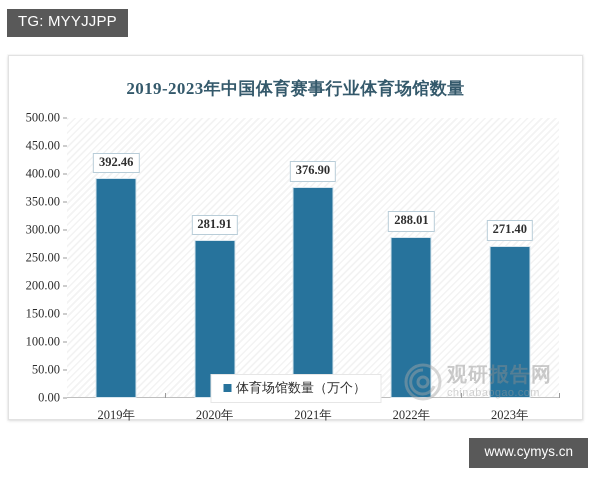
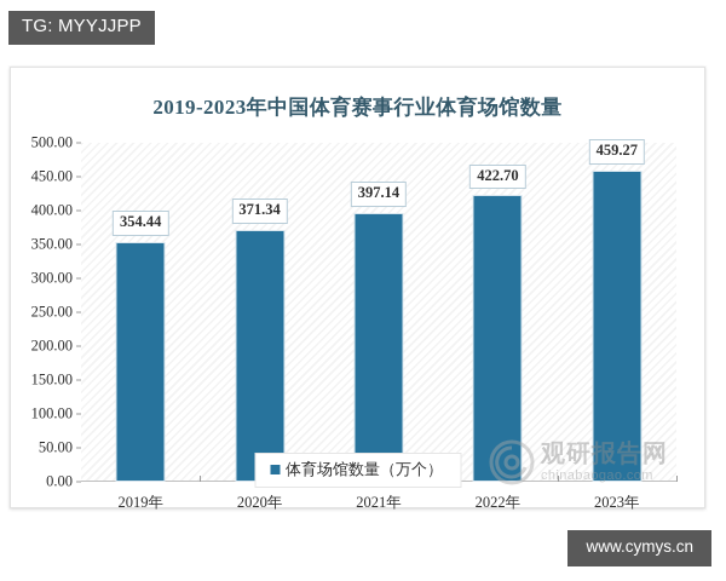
2019年: 392.46 -> 354.44
2020年: 281.91 -> 371.34
2021年: 376.90 -> 397.14
2022年: 288.01 -> 422.70
2023年: 271.40 -> 459.27
